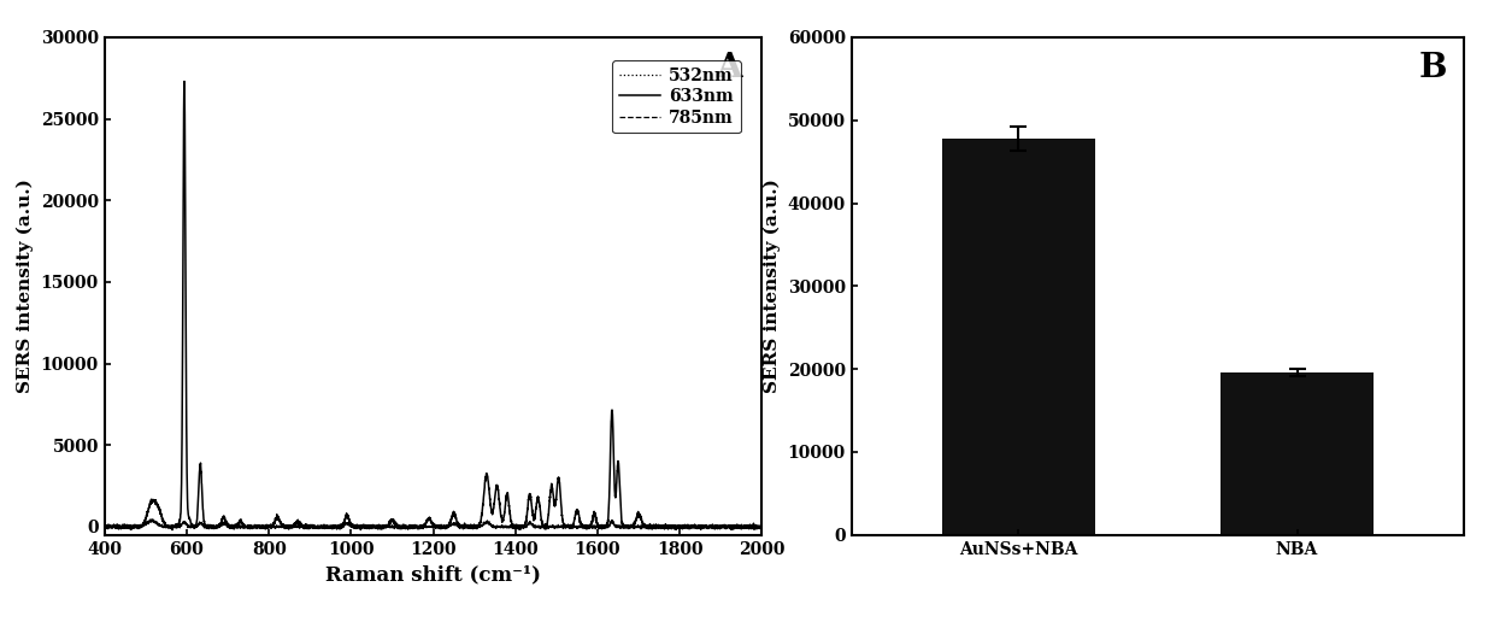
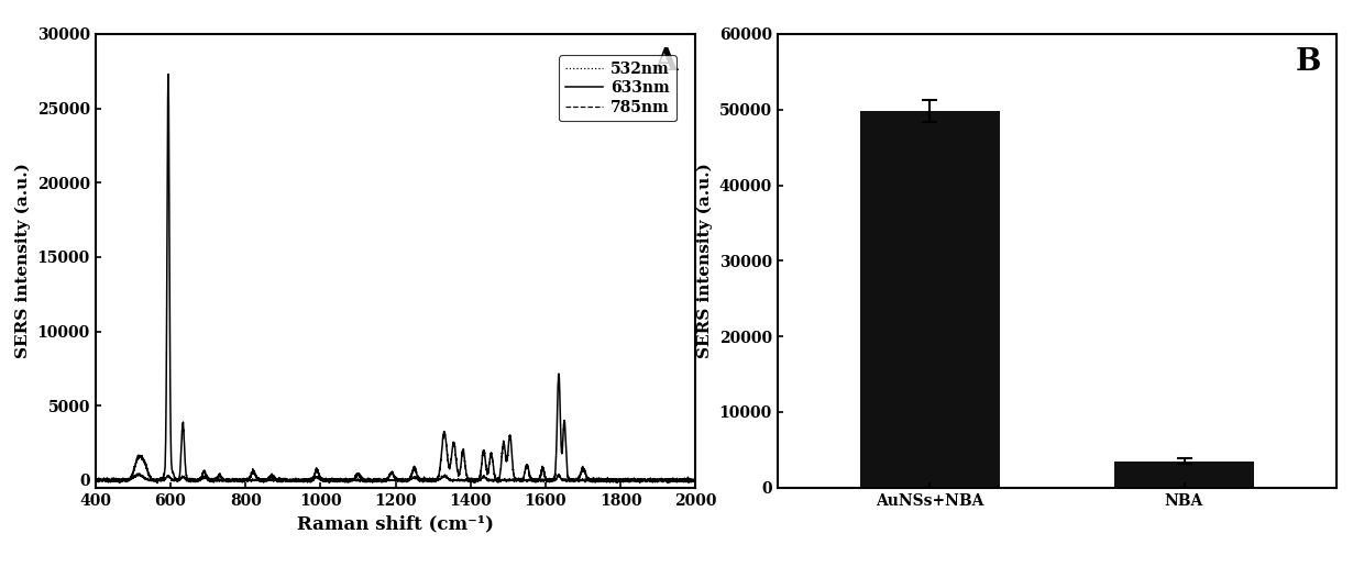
AuNSs+NBA: 47800 -> 49800
NBA: 19600 -> 3500
